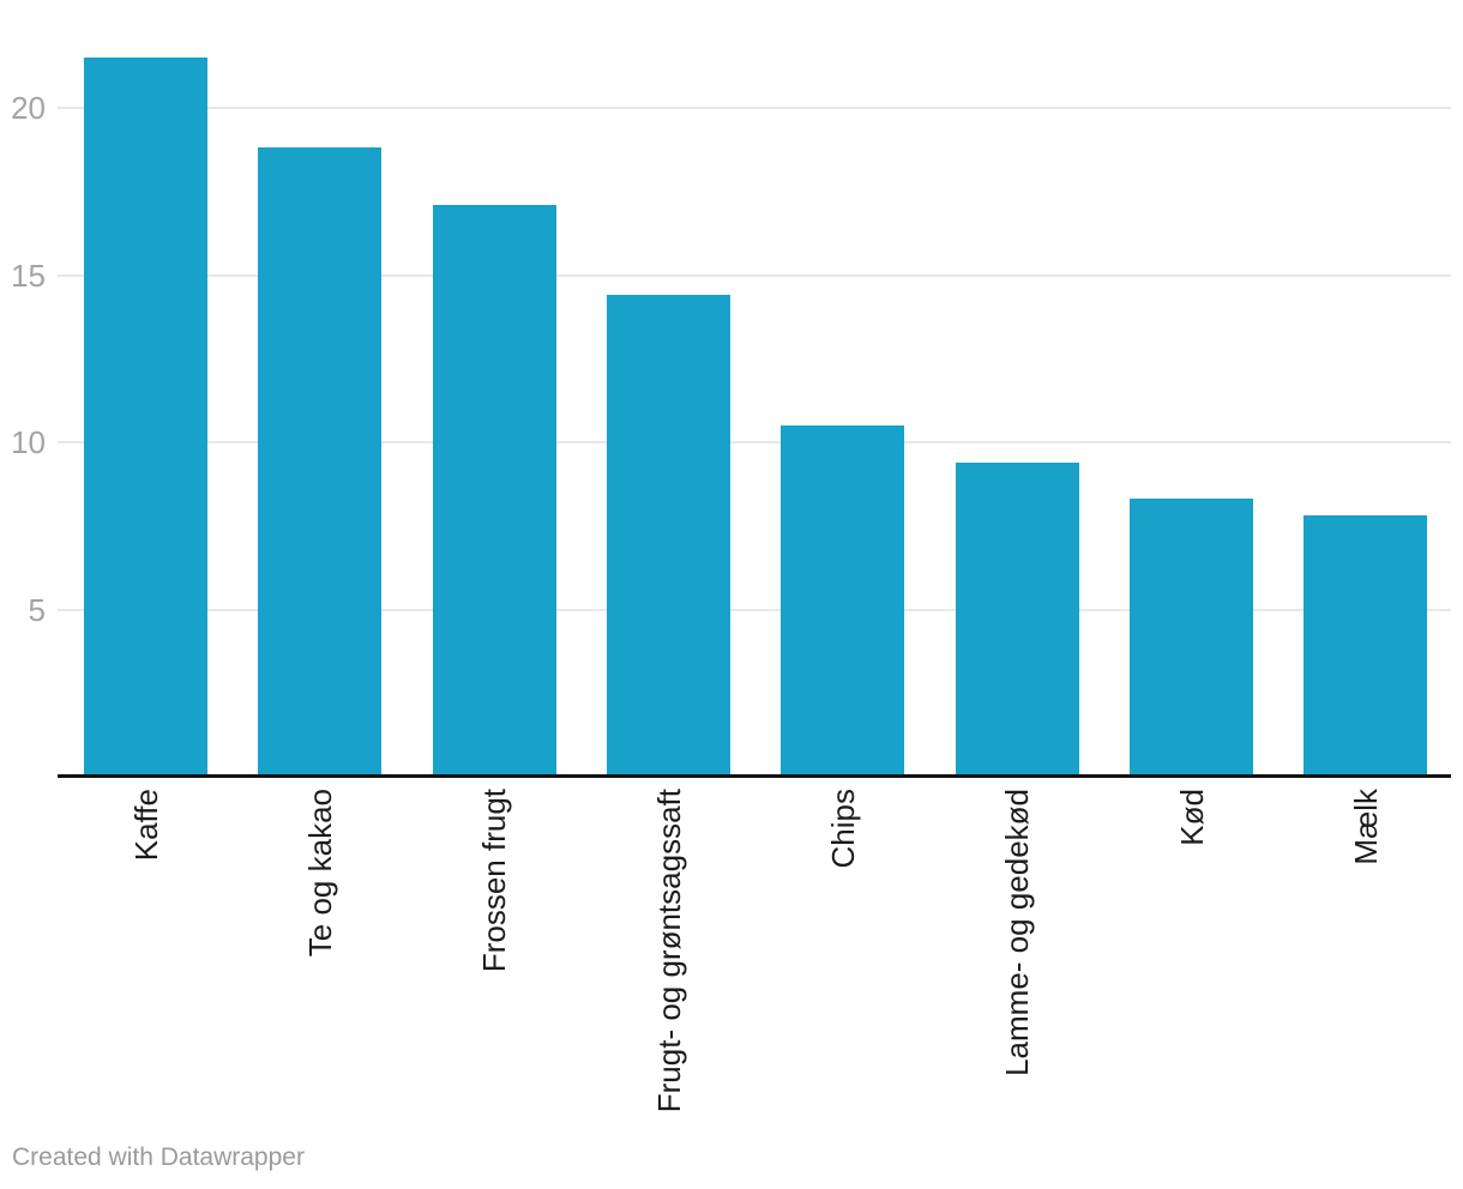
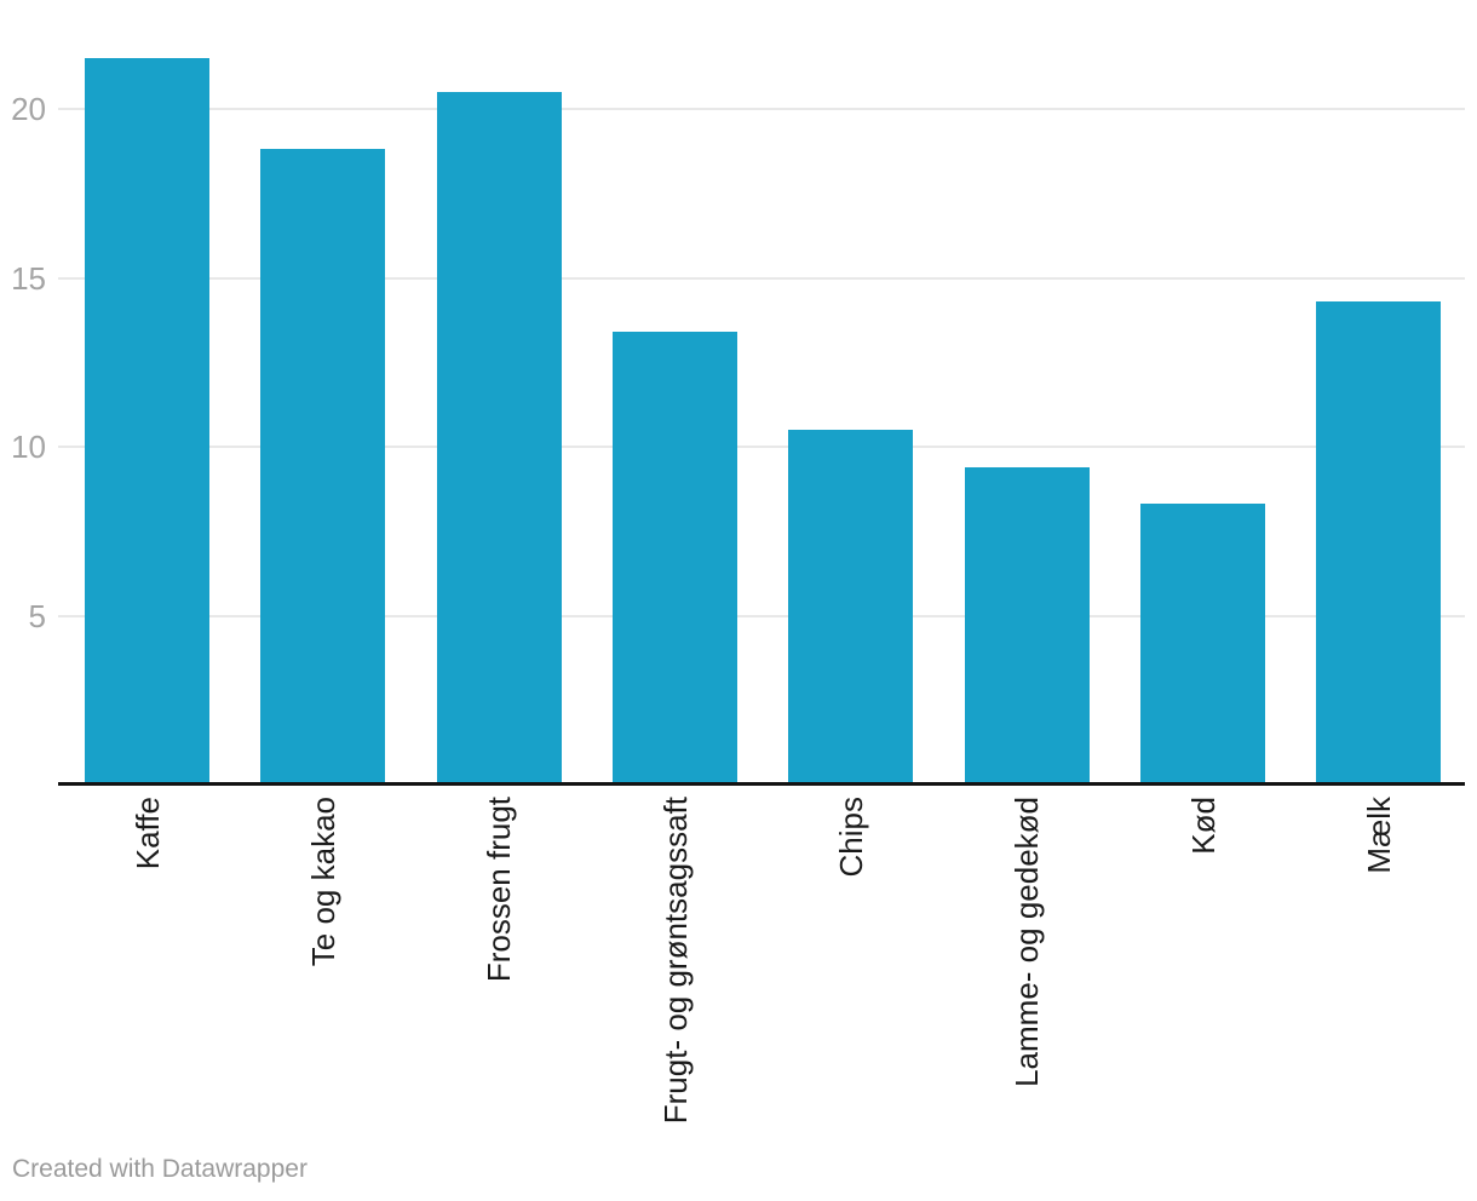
Frossen frugt: 17.1 -> 20.5
Frugt- og grøntsagssaft: 14.4 -> 13.4
Mælk: 7.8 -> 14.3
